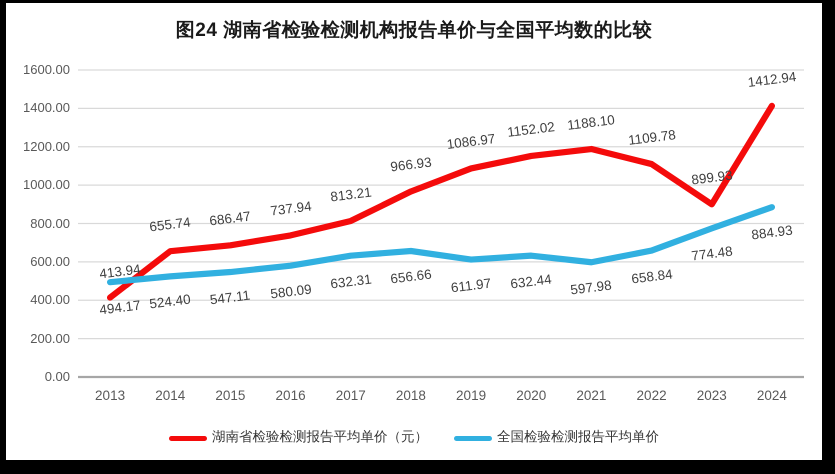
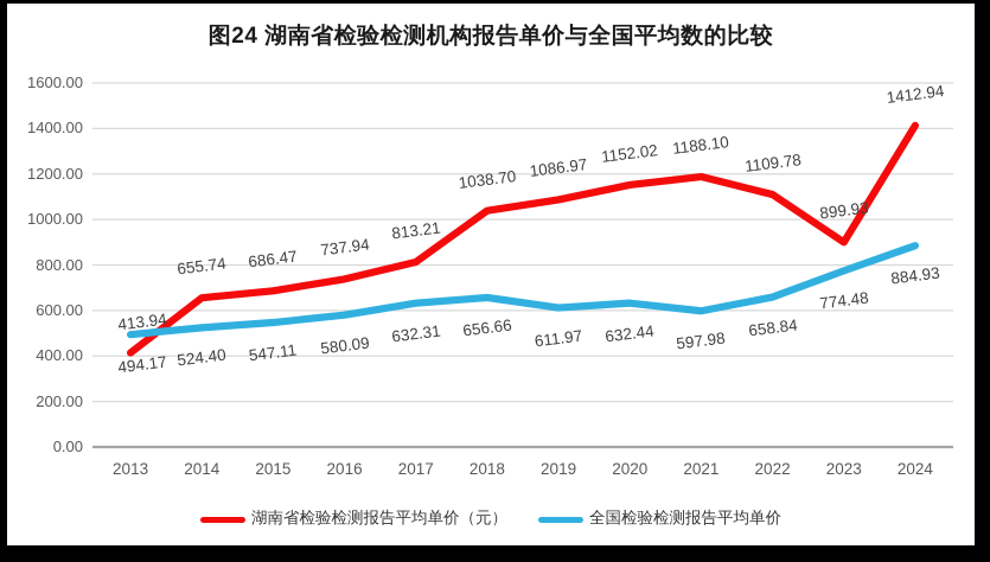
湖南省检验检测报告平均单价（元）/2018: 966.93 -> 1038.70
